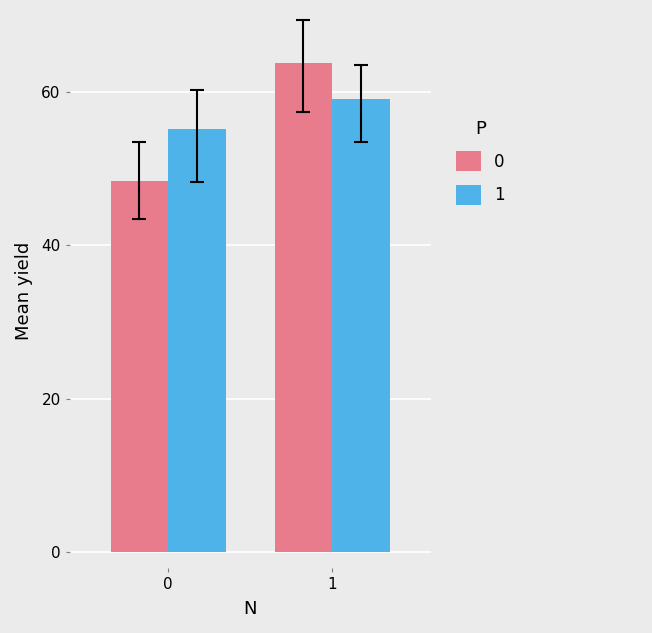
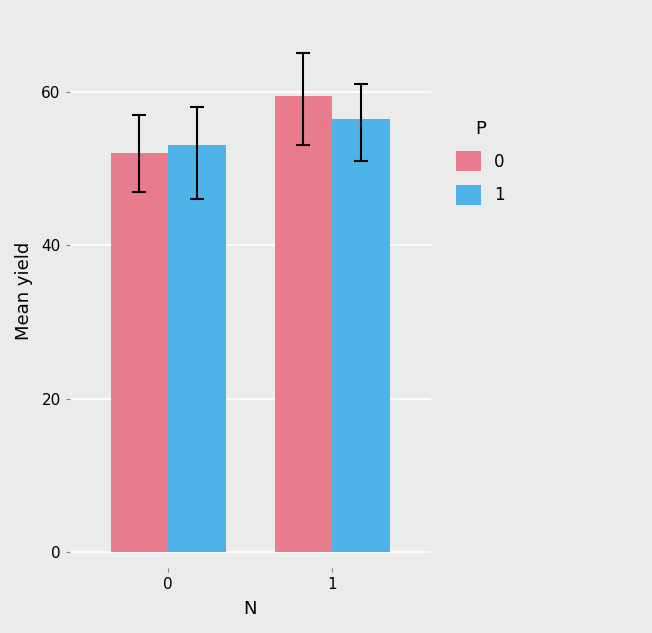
0/0: 48.4 -> 52.0
1/0: 55.2 -> 53.0
0/1: 63.8 -> 59.5
1/1: 59.0 -> 56.5
